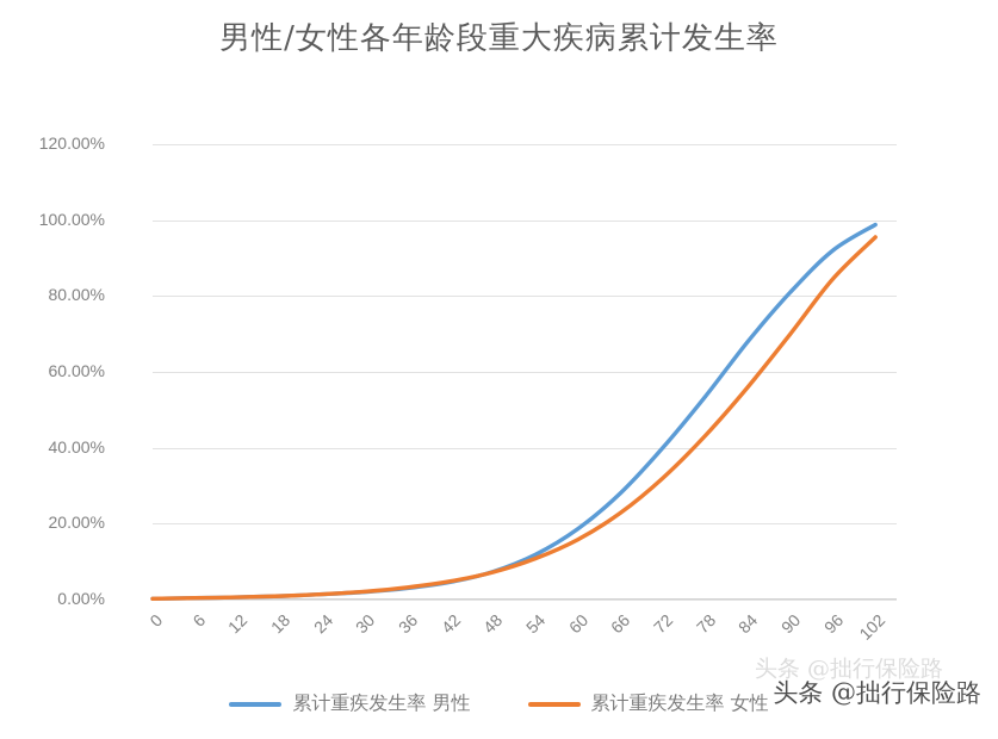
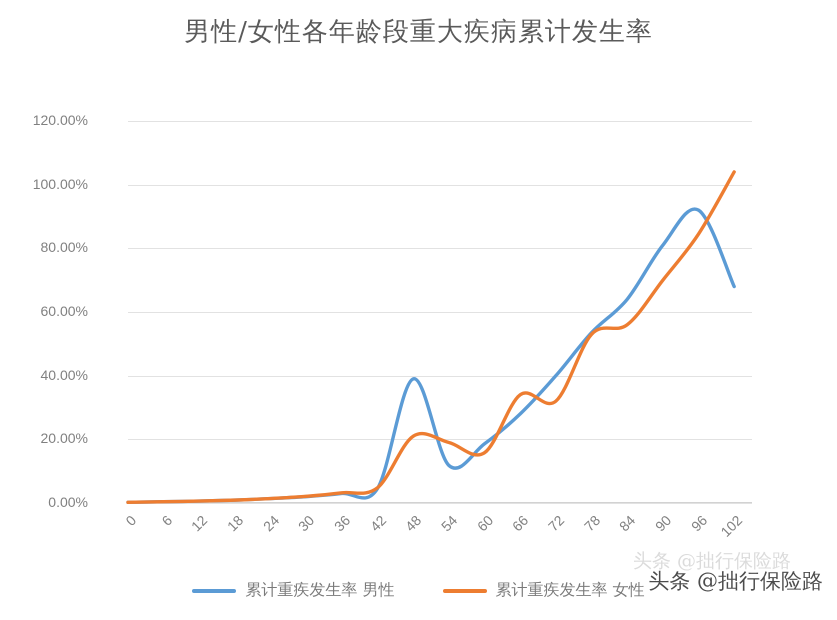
累计重疾发生率 男性/48: 7% -> 39%
累计重疾发生率 女性/48: 7% -> 21%
累计重疾发生率 女性/54: 11% -> 19%
累计重疾发生率 女性/66: 23% -> 34%
累计重疾发生率 女性/78: 43% -> 53%
累计重疾发生率 男性/84: 68% -> 64%
累计重疾发生率 男性/102: 99% -> 68%
累计重疾发生率 女性/102: 95% -> 104%
